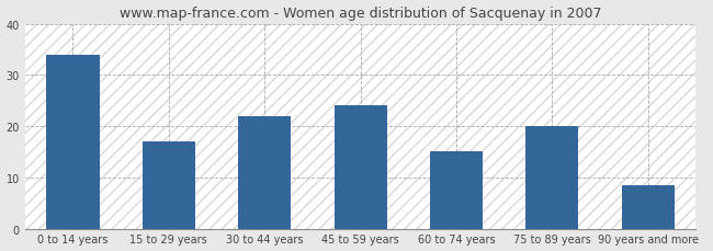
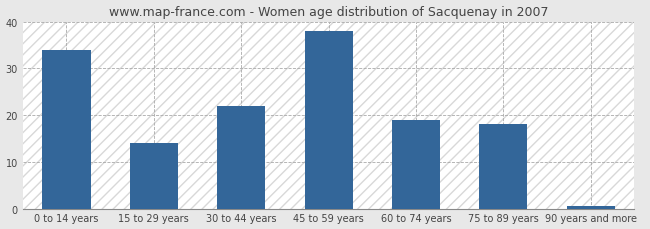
15 to 29 years: 17.0 -> 14.0
45 to 59 years: 24.0 -> 38.0
60 to 74 years: 15.0 -> 19.0
75 to 89 years: 20.0 -> 18.0
90 years and more: 8.5 -> 0.5
